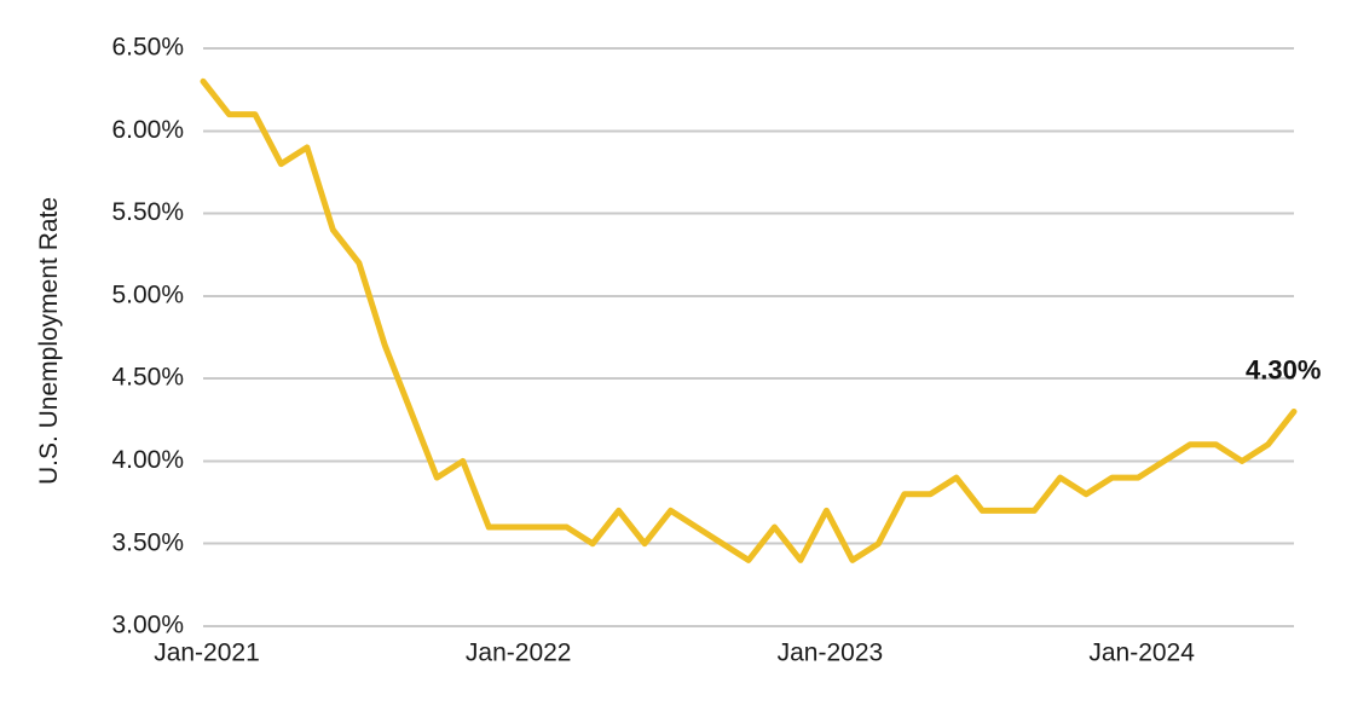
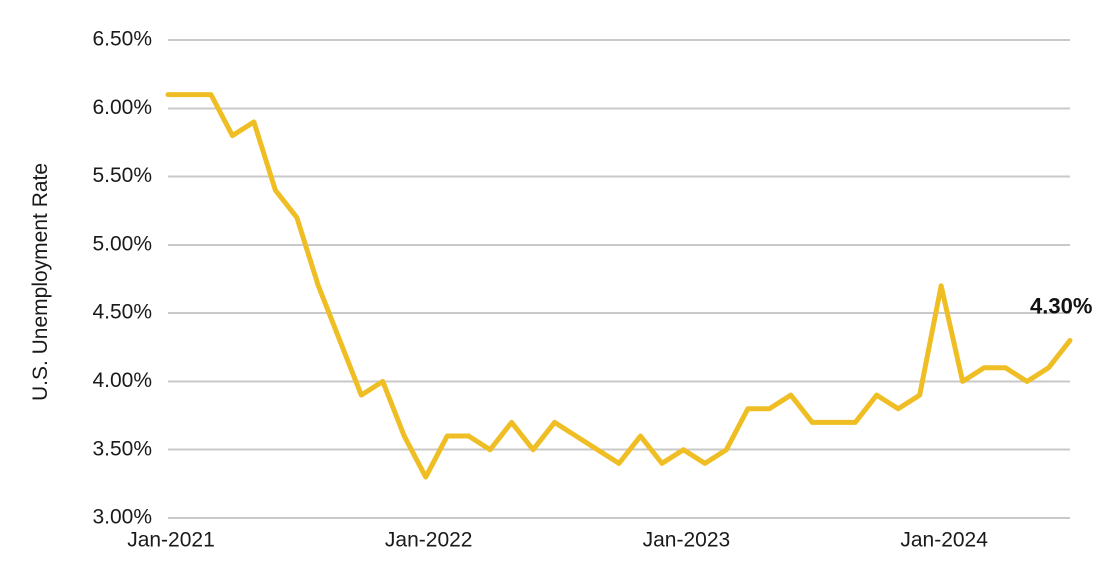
Jan-2021: 6.3% -> 6.1%
Jan-2022: 3.6% -> 3.3%
Jan-2023: 3.7% -> 3.5%
Jan-2024: 3.9% -> 4.7%
